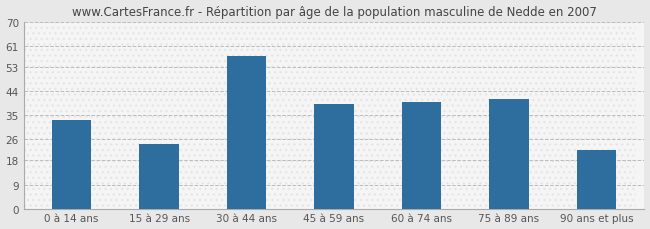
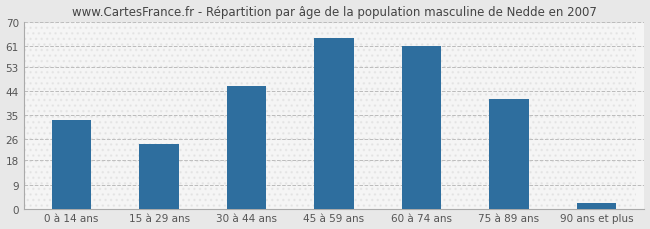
30 à 44 ans: 57 -> 46
45 à 59 ans: 39 -> 64
60 à 74 ans: 40 -> 61
90 ans et plus: 22 -> 2
